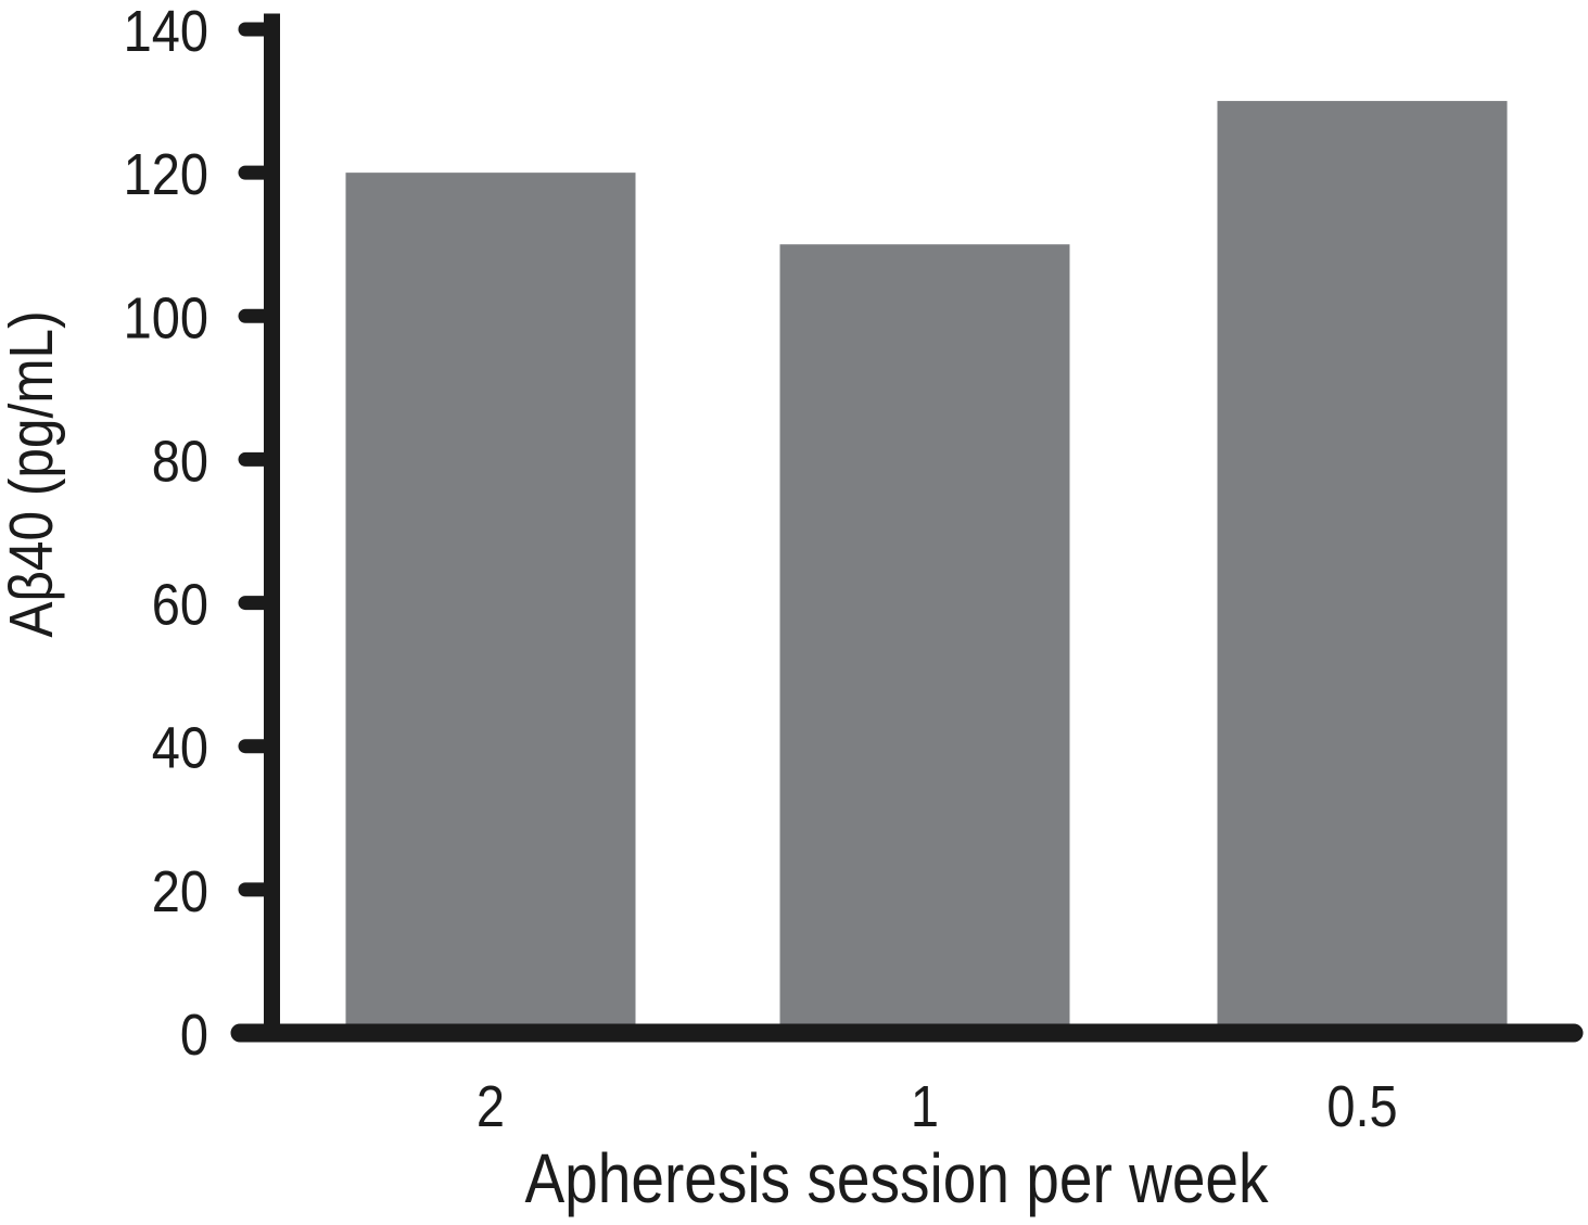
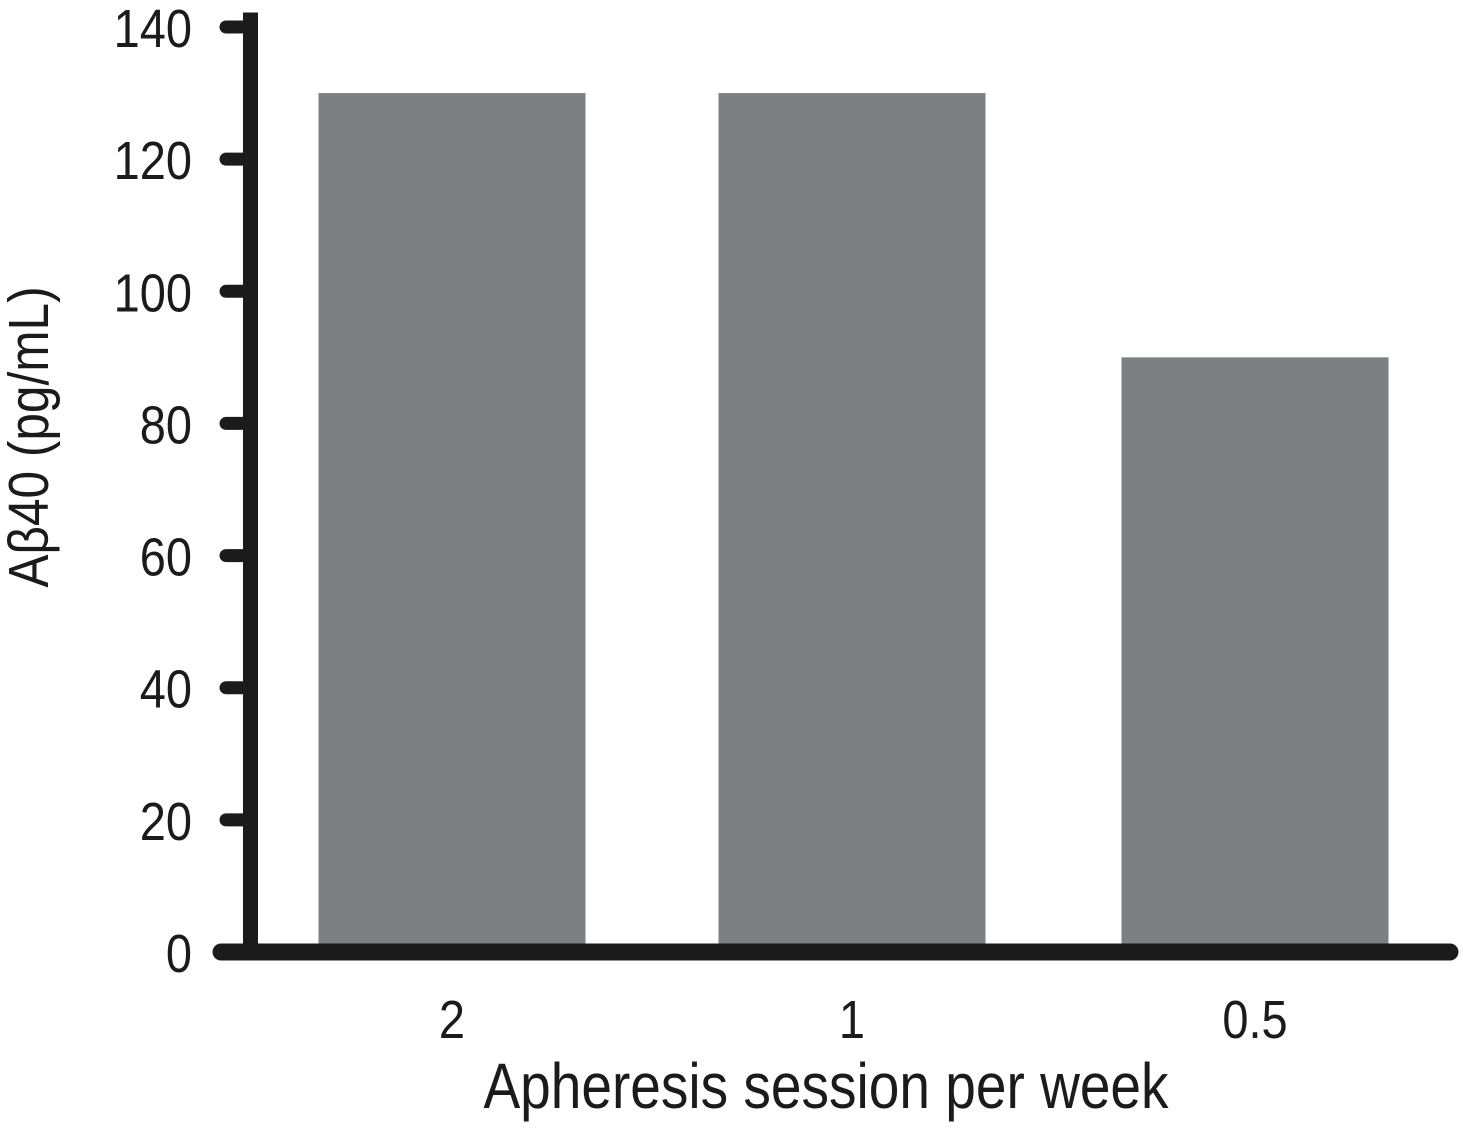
2: 120 -> 130
1: 110 -> 130
0.5: 130 -> 90
